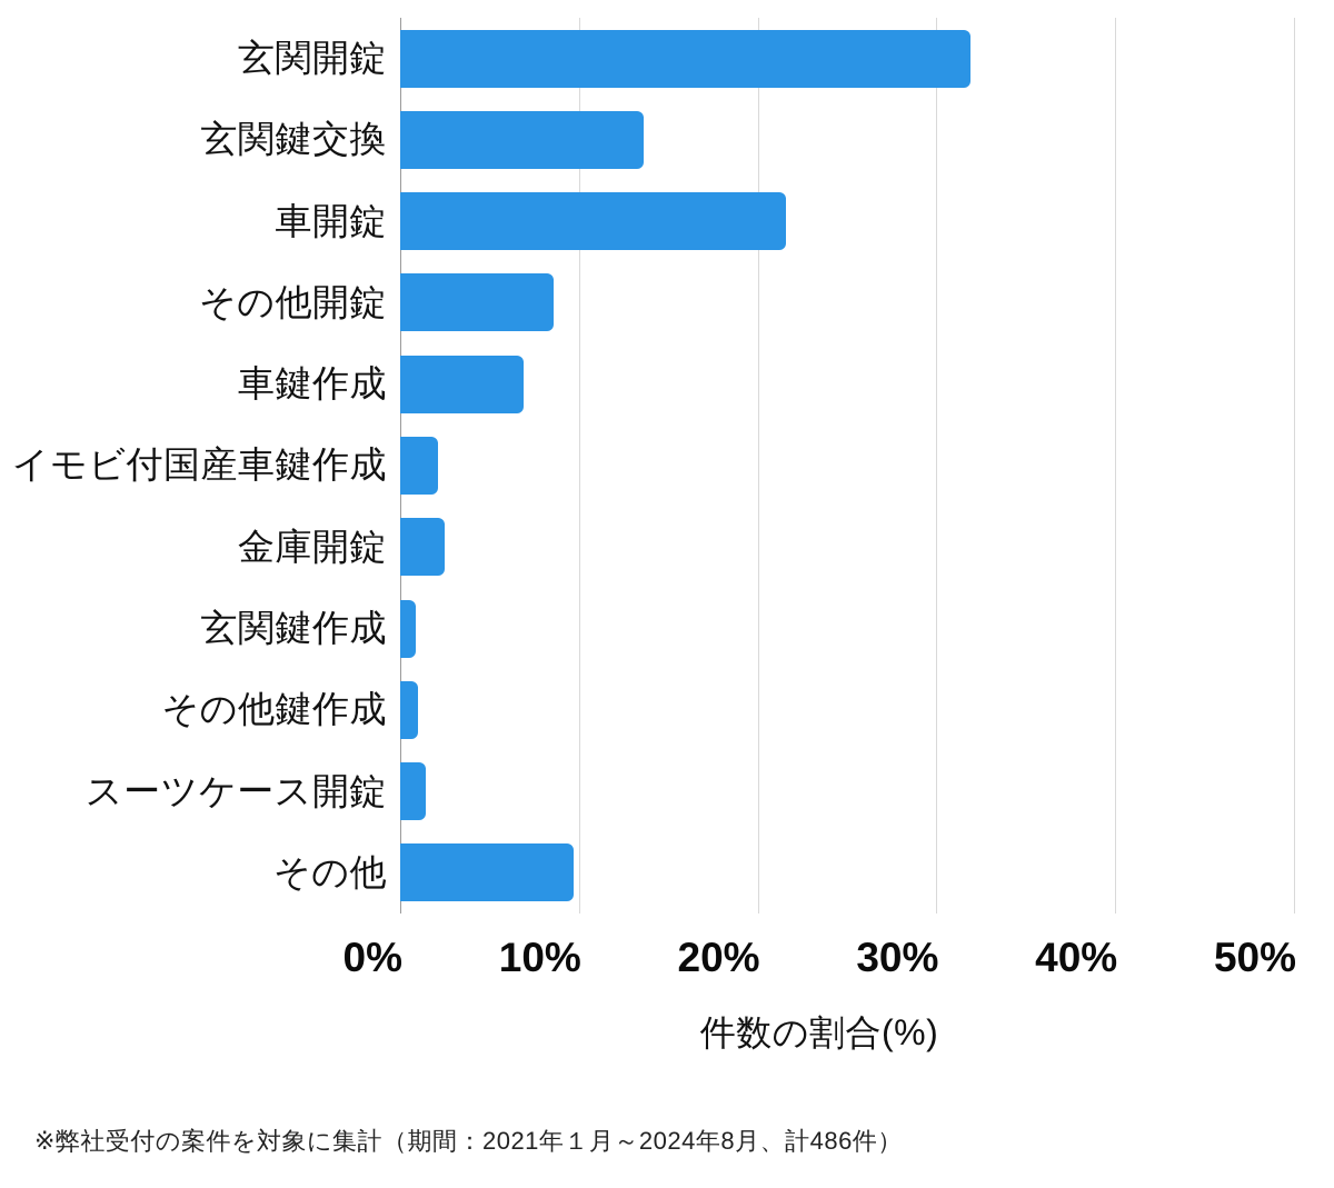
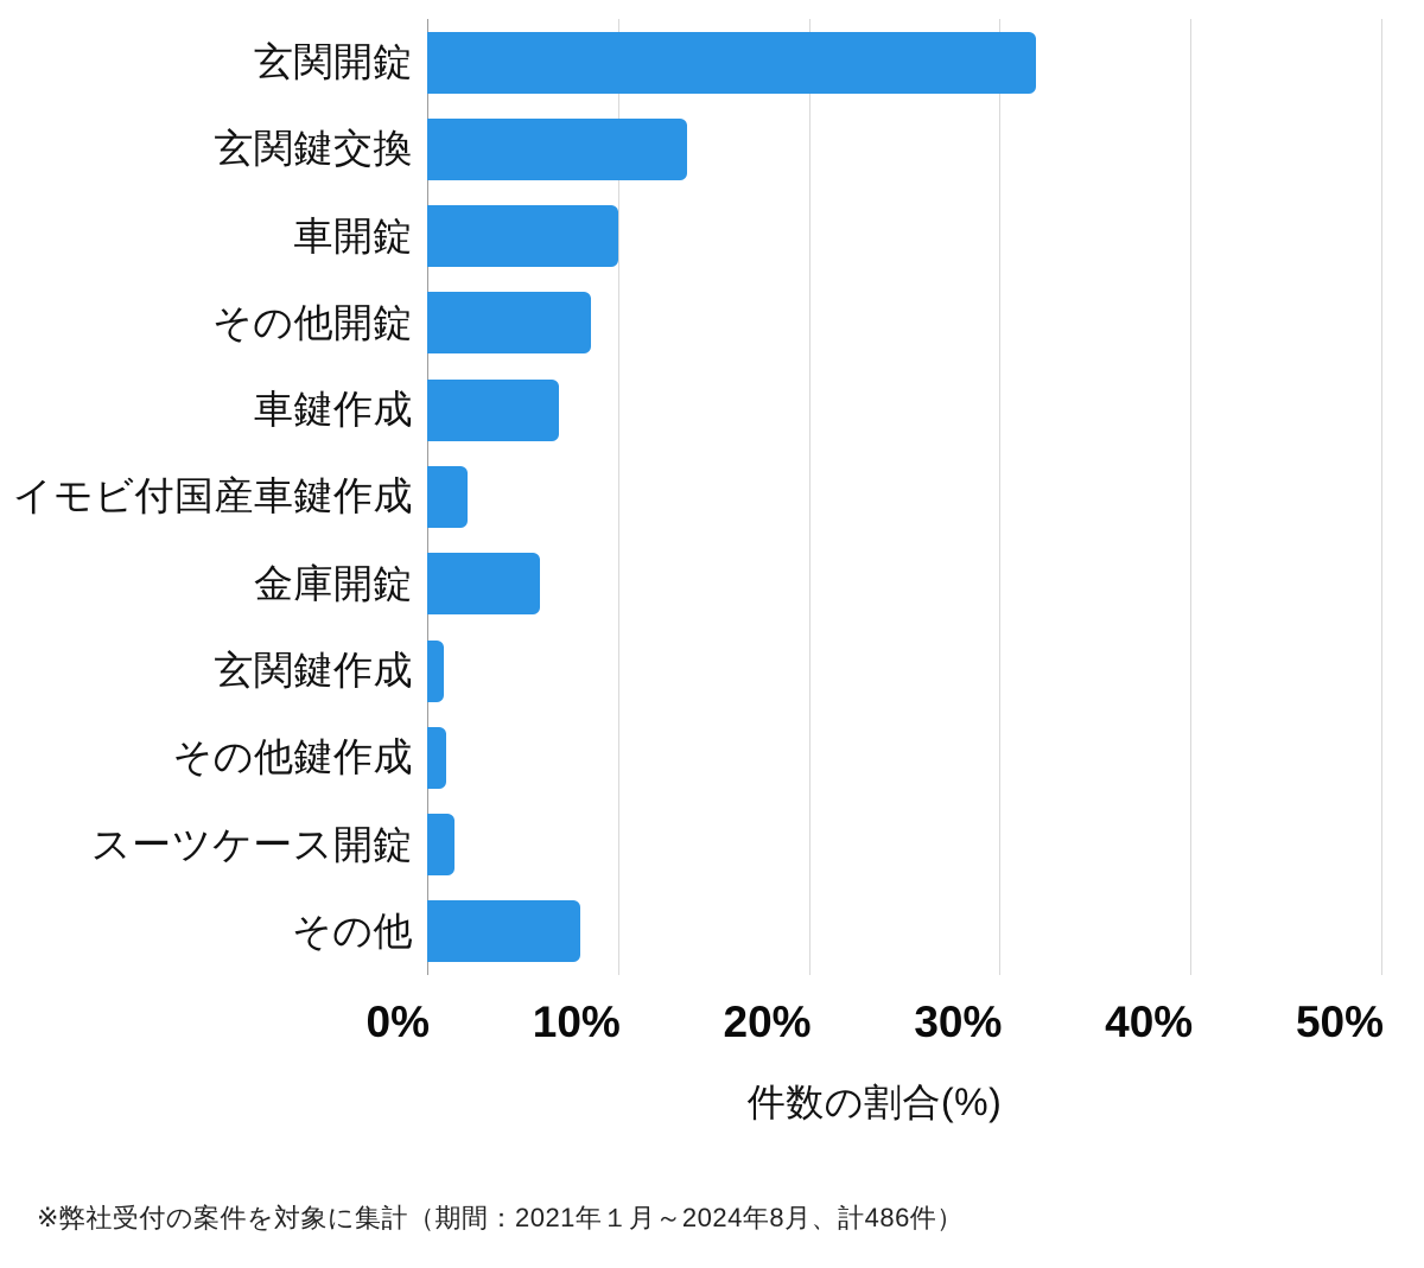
車開錠: 21.6% -> 10.0%
金庫開錠: 2.5% -> 5.9%
その他: 9.7% -> 8.0%
